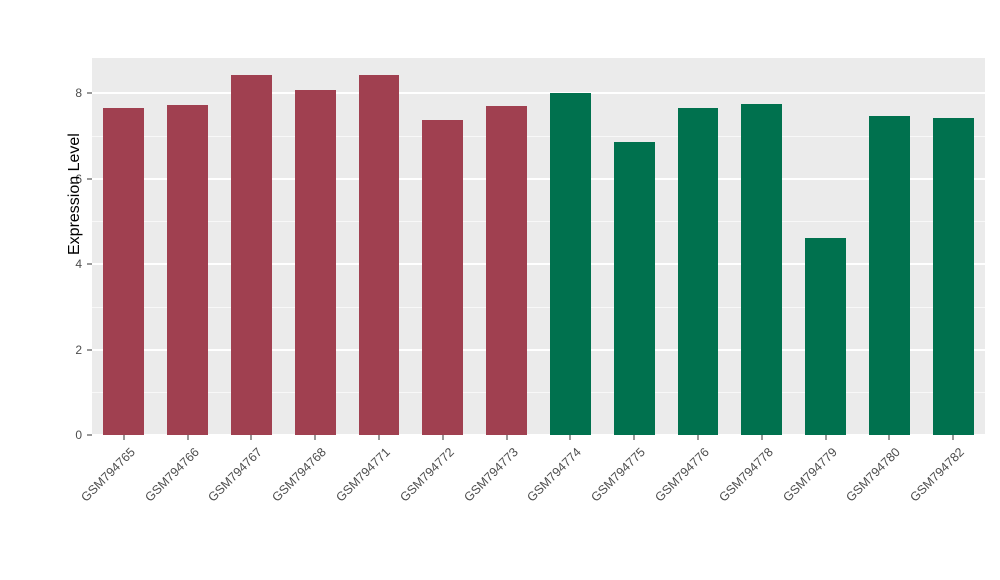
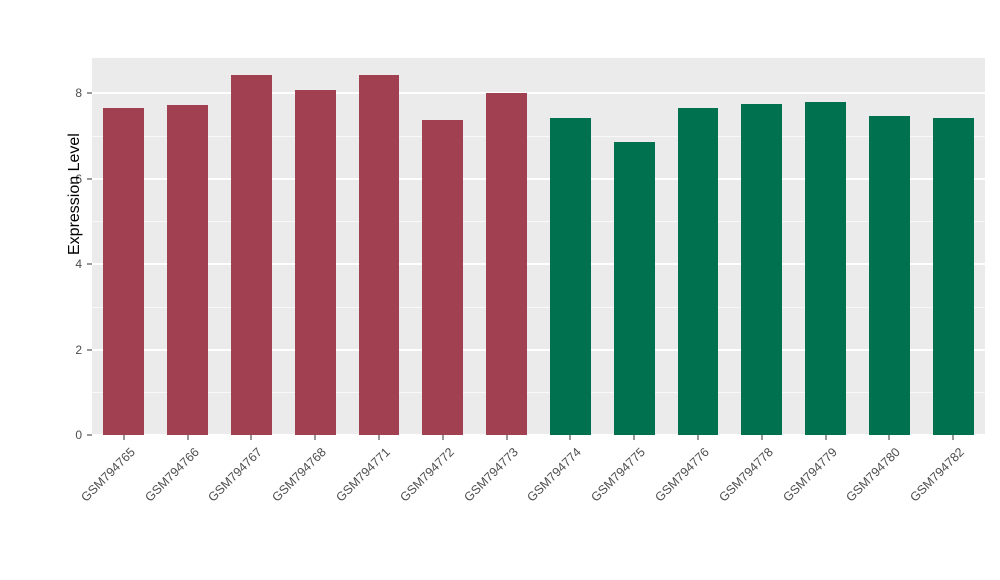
GSM794773: 7.7 -> 8.0
GSM794774: 8.0 -> 7.4
GSM794779: 4.6 -> 7.8
